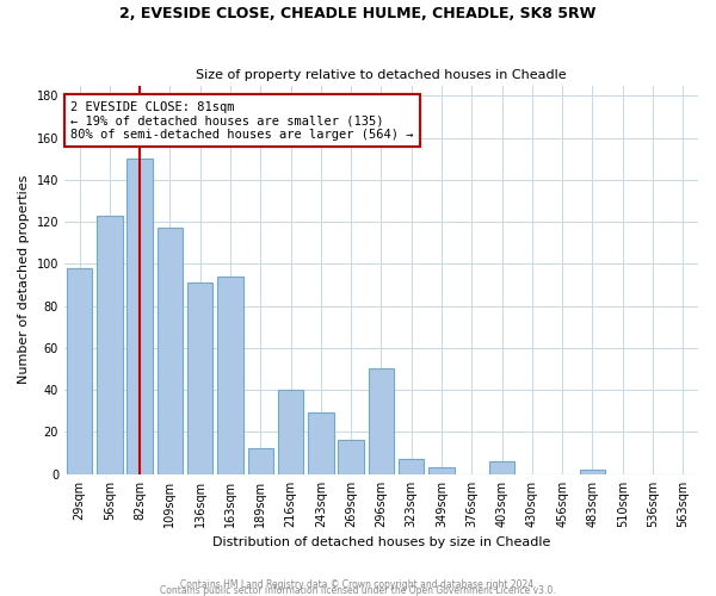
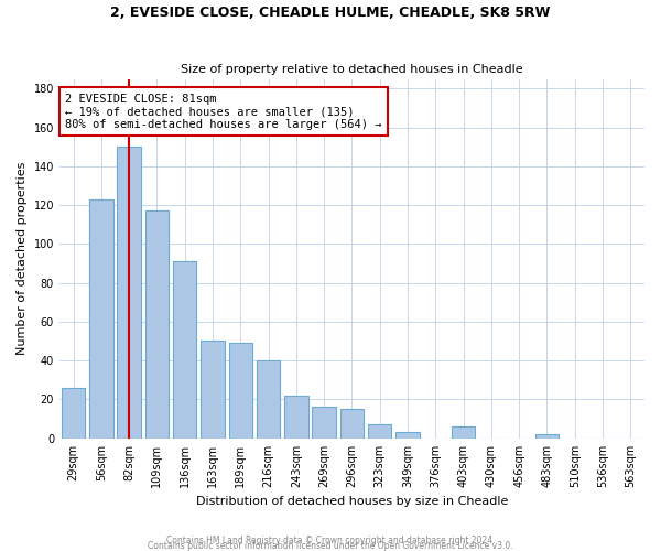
29sqm: 98 -> 26
163sqm: 94 -> 50
189sqm: 12 -> 49
243sqm: 29 -> 22
296sqm: 50 -> 15
